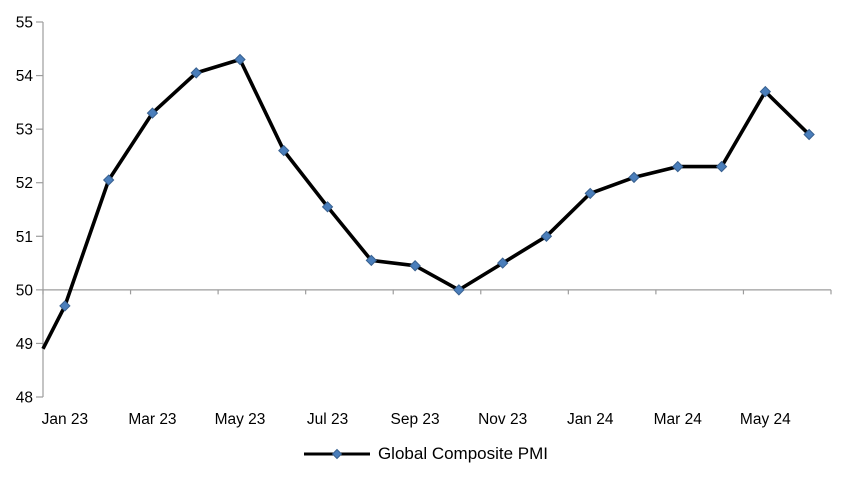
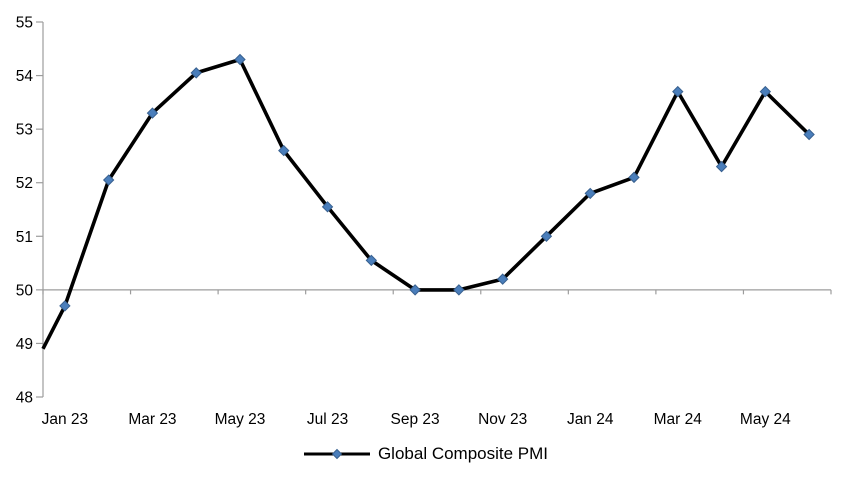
Sep 23: 50.5 -> 50.0
Nov 23: 50.5 -> 50.2
Mar 24: 52.3 -> 53.7
